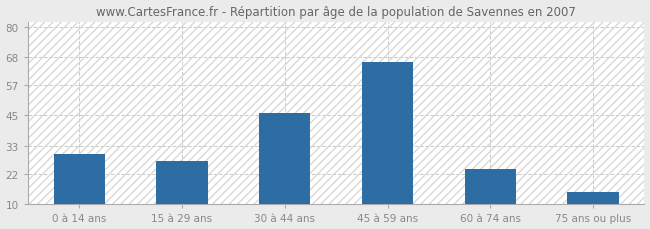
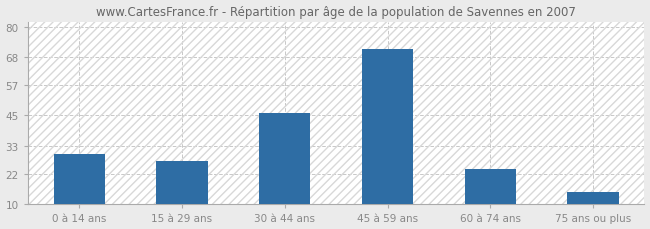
45 à 59 ans: 66 -> 71
